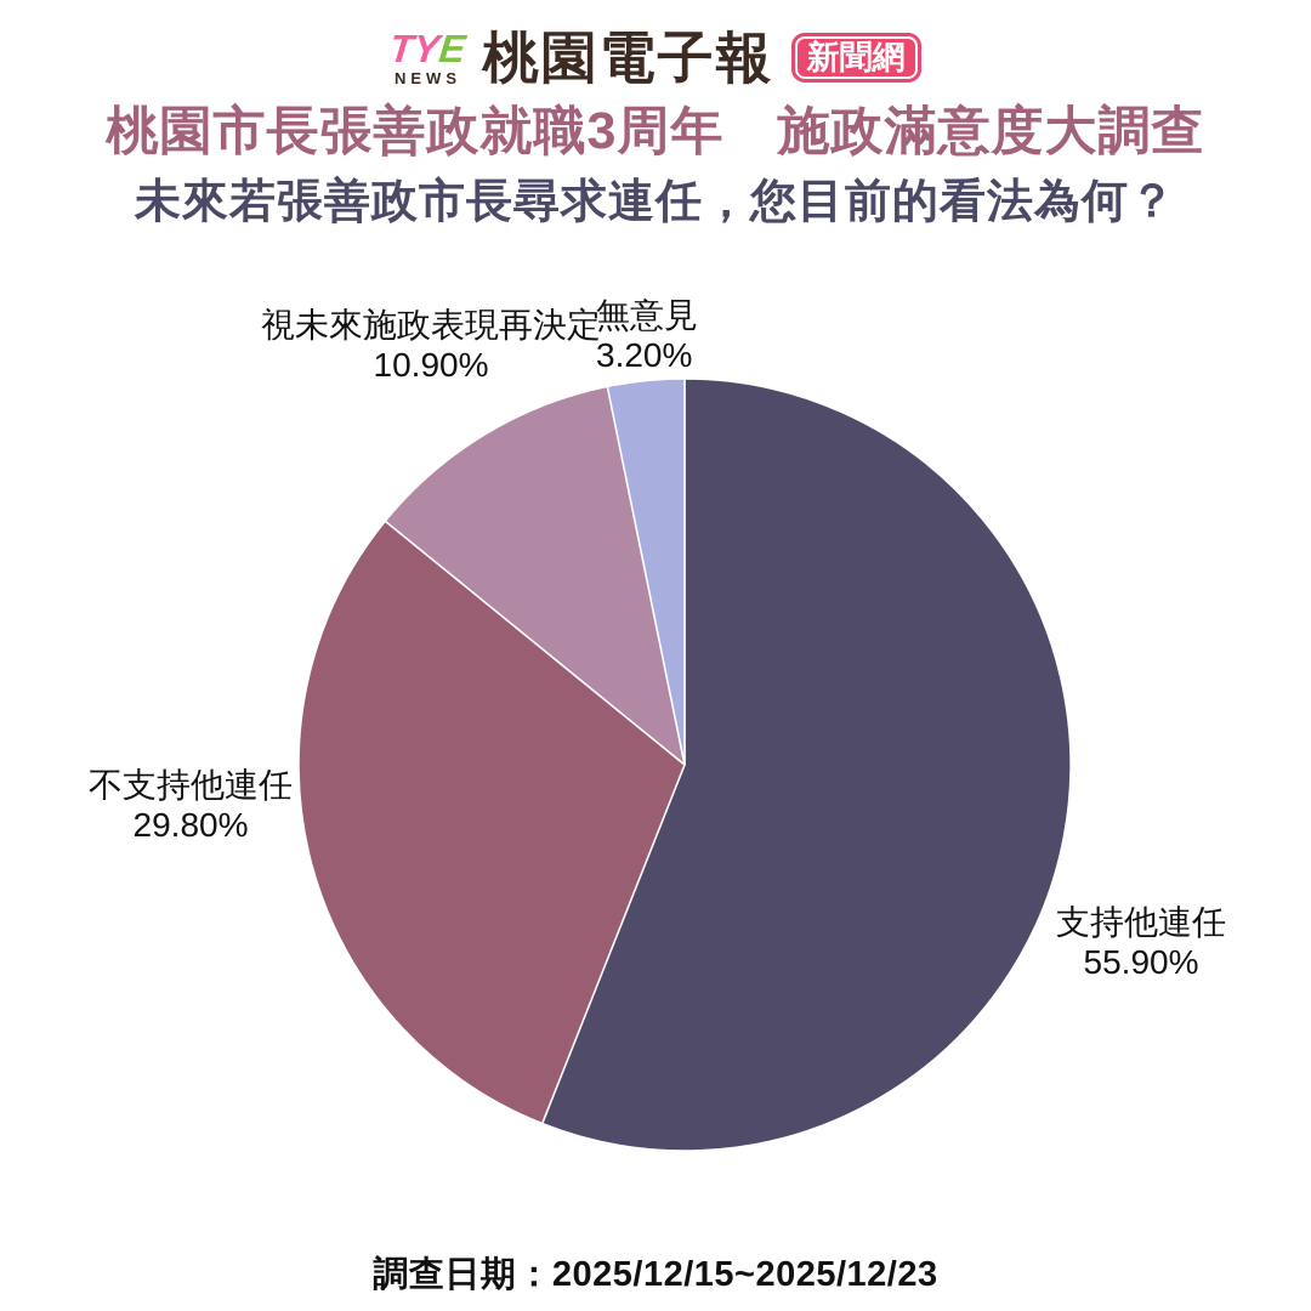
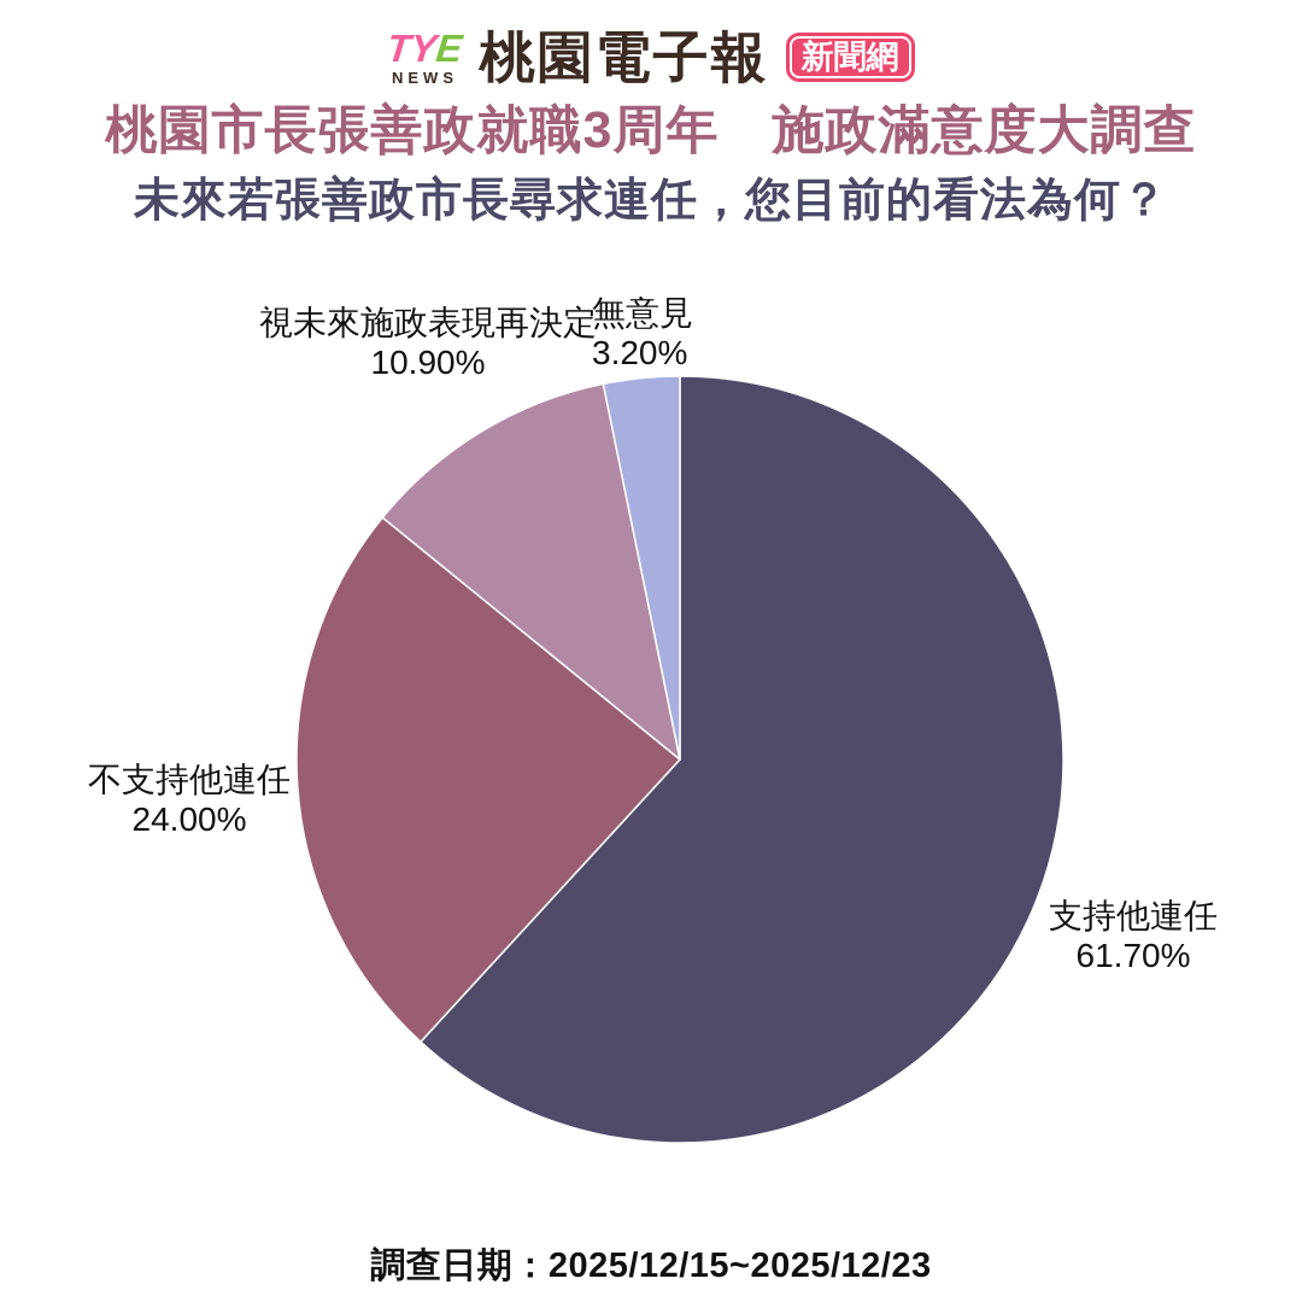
支持他連任: 55.90% -> 61.70%
不支持他連任: 29.80% -> 24.00%
